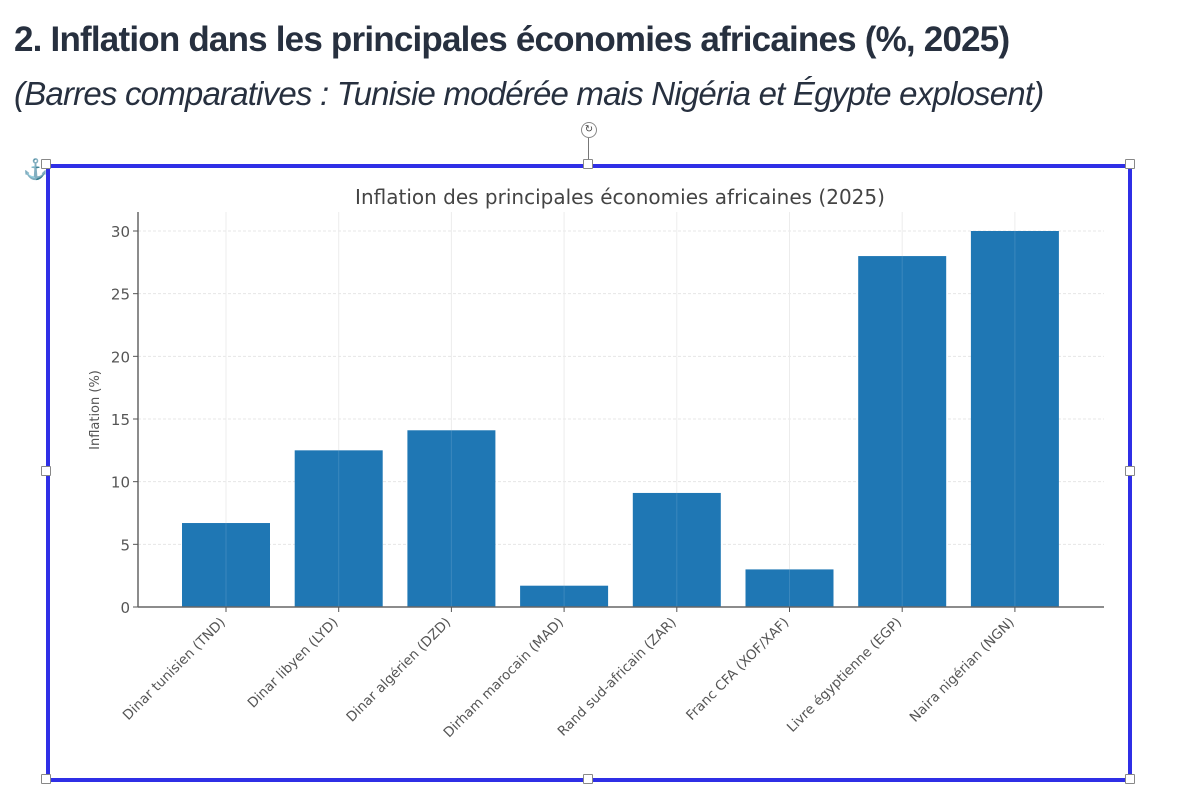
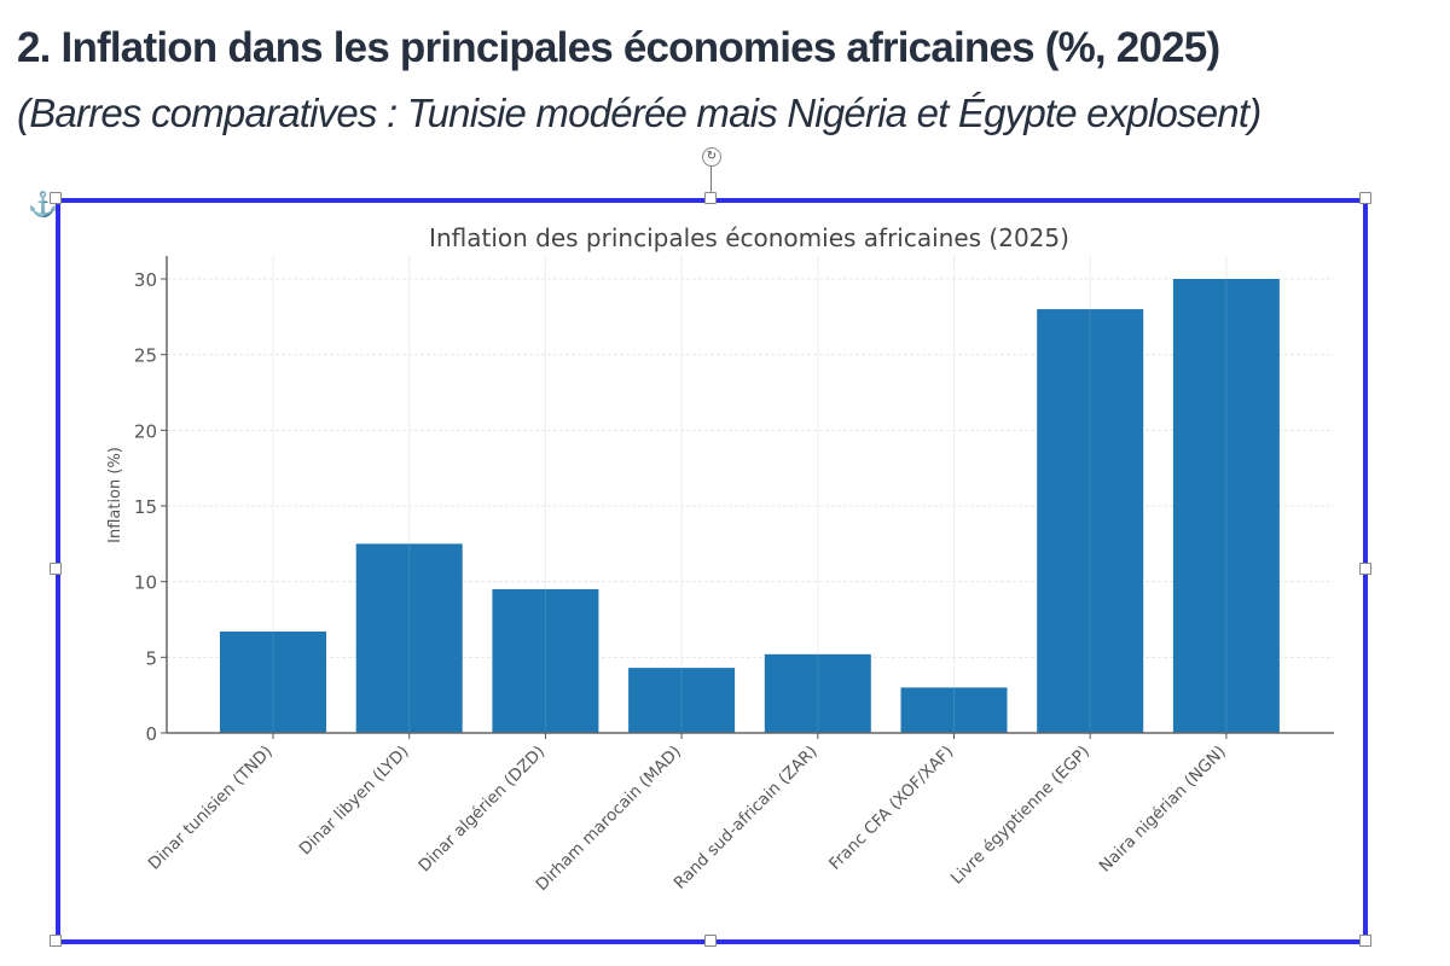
Dinar algérien (DZD): 14.1 -> 9.5
Dirham marocain (MAD): 1.7 -> 4.3
Rand sud-africain (ZAR): 9.1 -> 5.2
